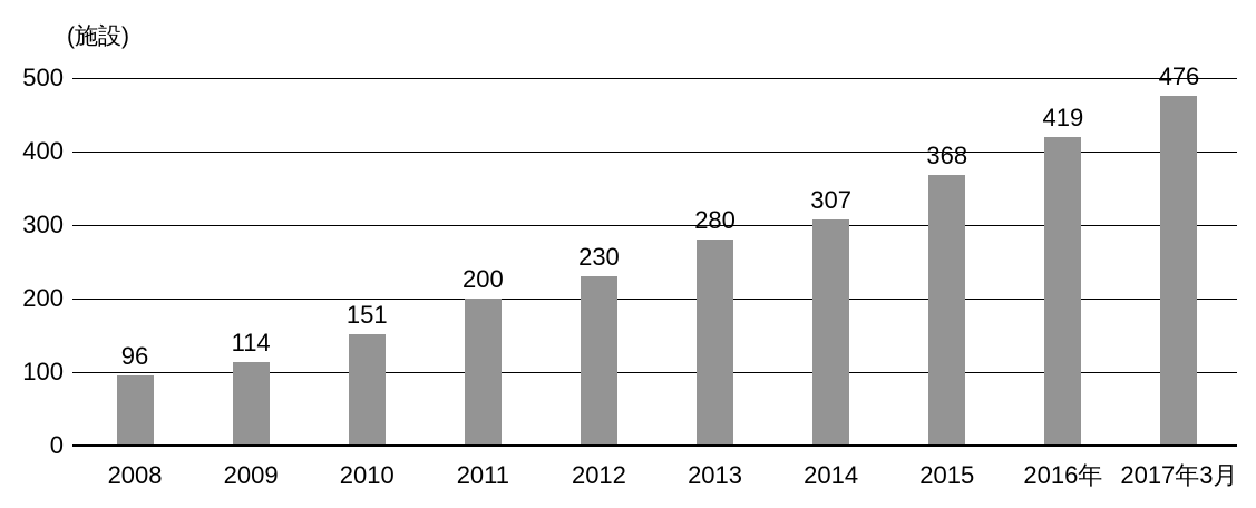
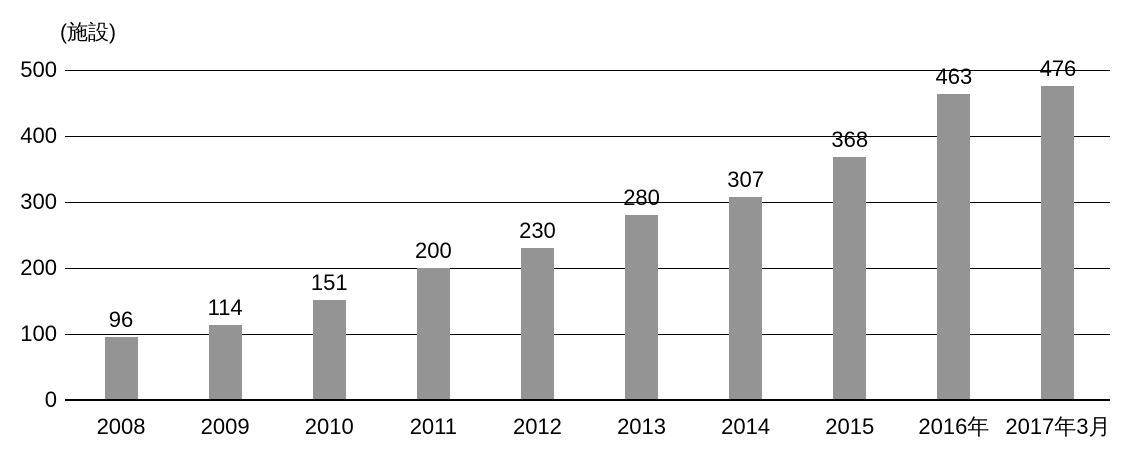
2016年: 419 -> 463
